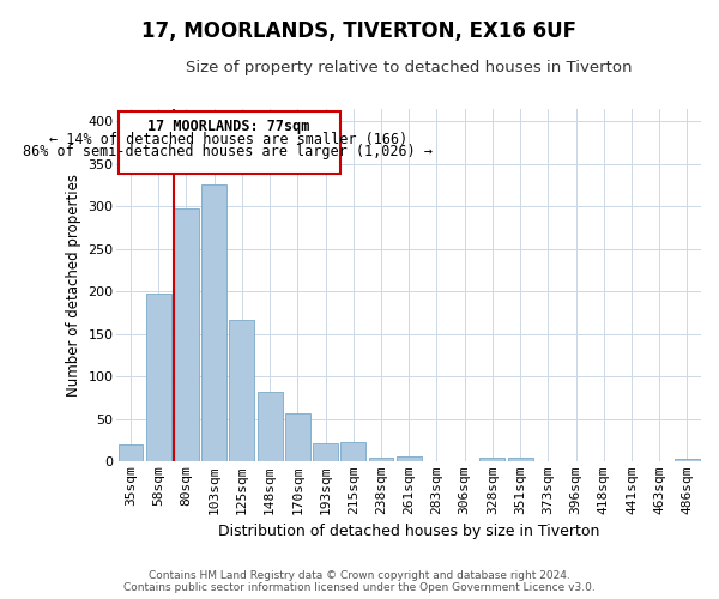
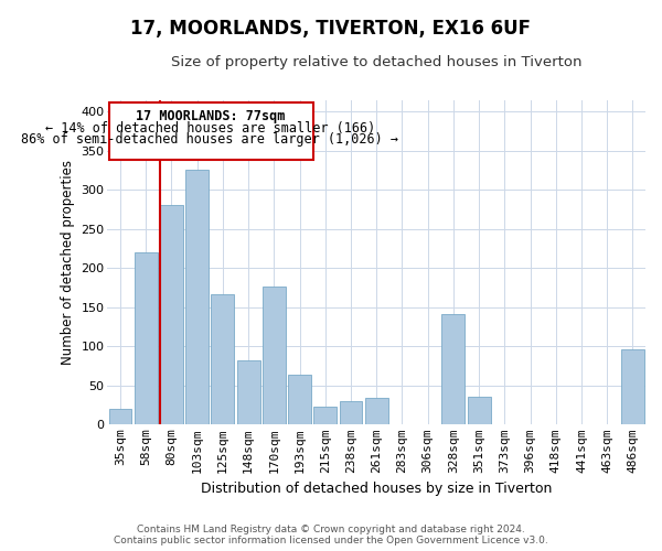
58sqm: 197 -> 220
80sqm: 298 -> 280
170sqm: 57 -> 176
193sqm: 21 -> 64
238sqm: 5 -> 30
261sqm: 6 -> 34
328sqm: 5 -> 142
351sqm: 5 -> 36
486sqm: 3 -> 96
